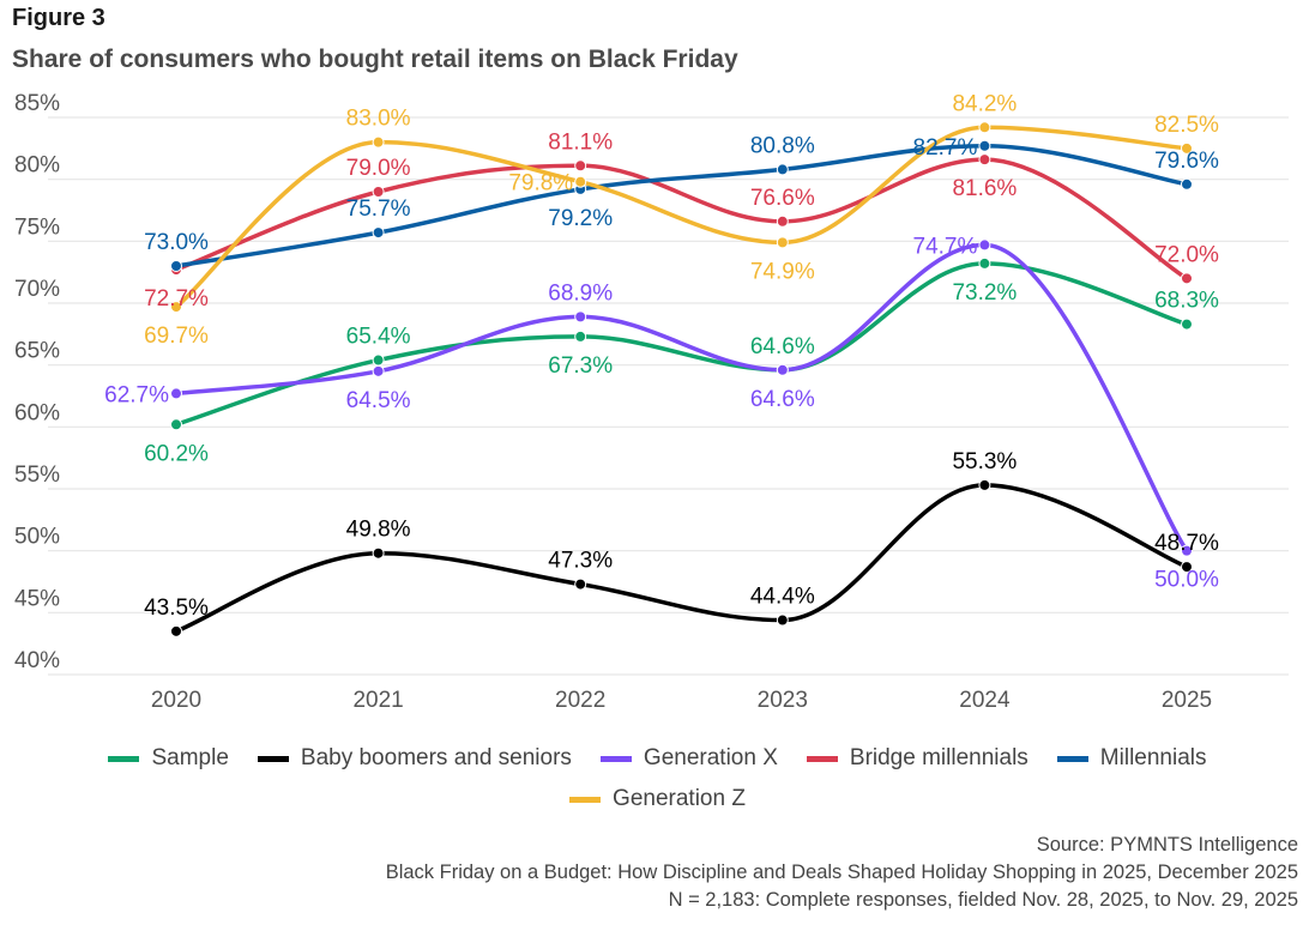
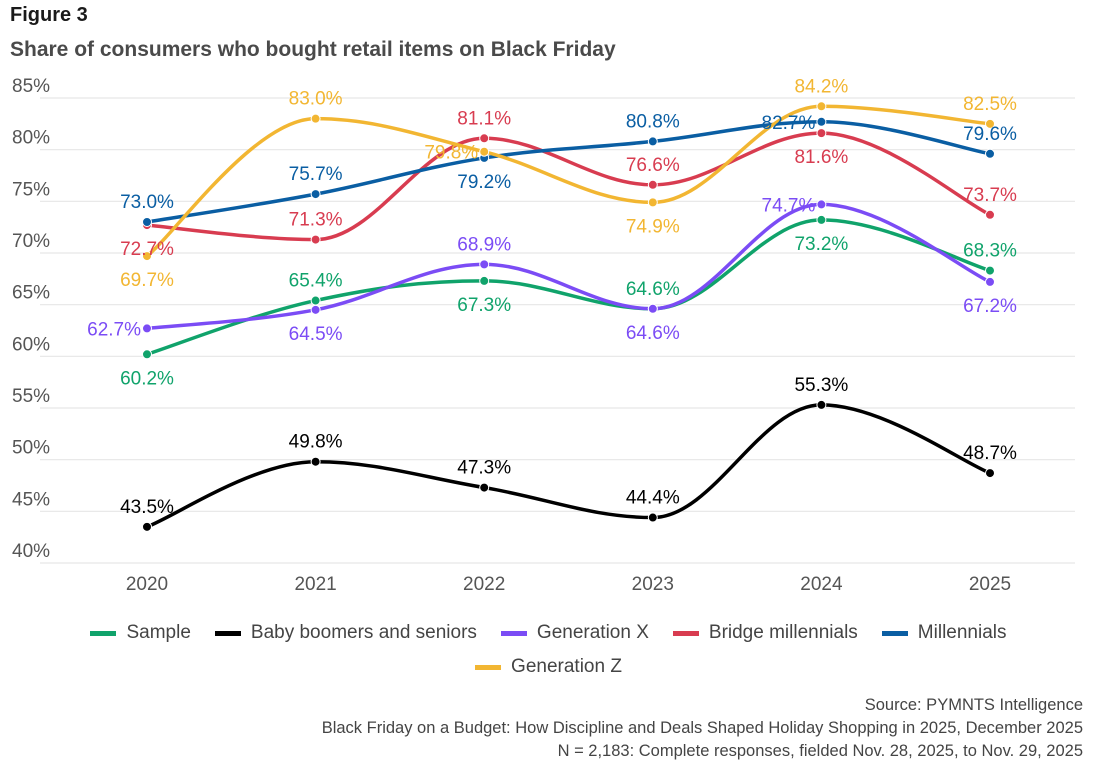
Bridge millennials/2021: 79.0% -> 71.3%
Generation X/2025: 50.0% -> 67.2%
Bridge millennials/2025: 72.0% -> 73.7%
